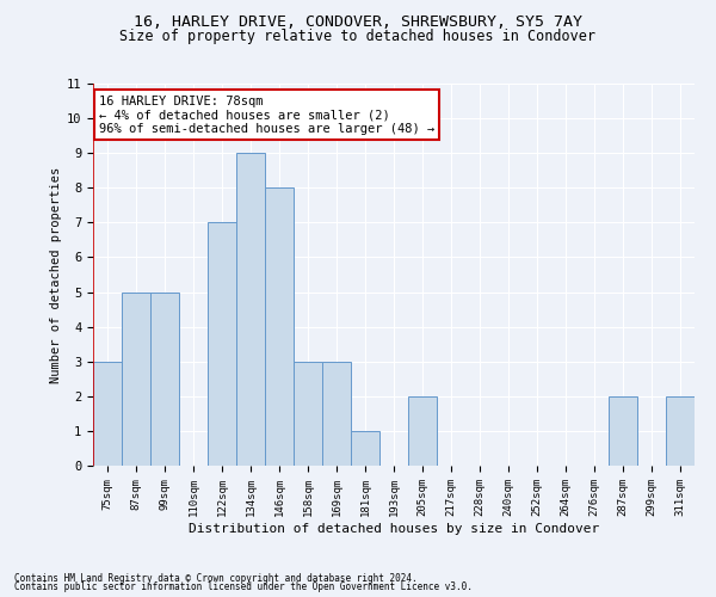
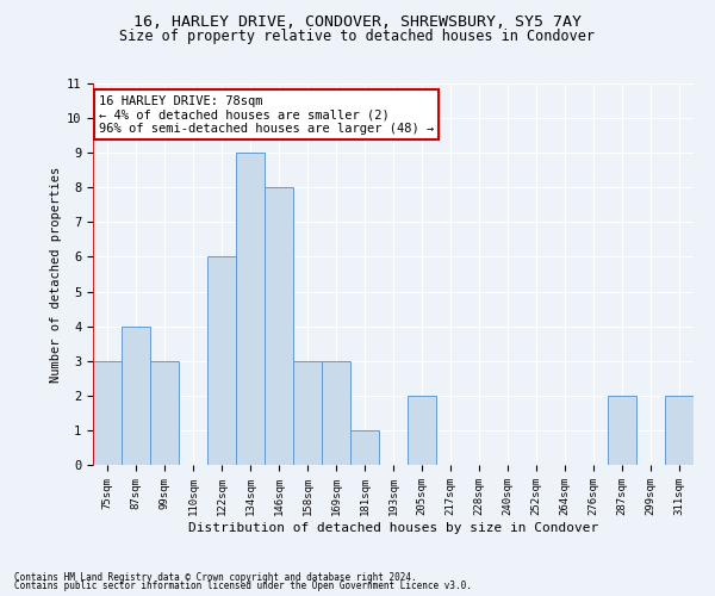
87sqm: 5 -> 4
99sqm: 5 -> 3
122sqm: 7 -> 6
